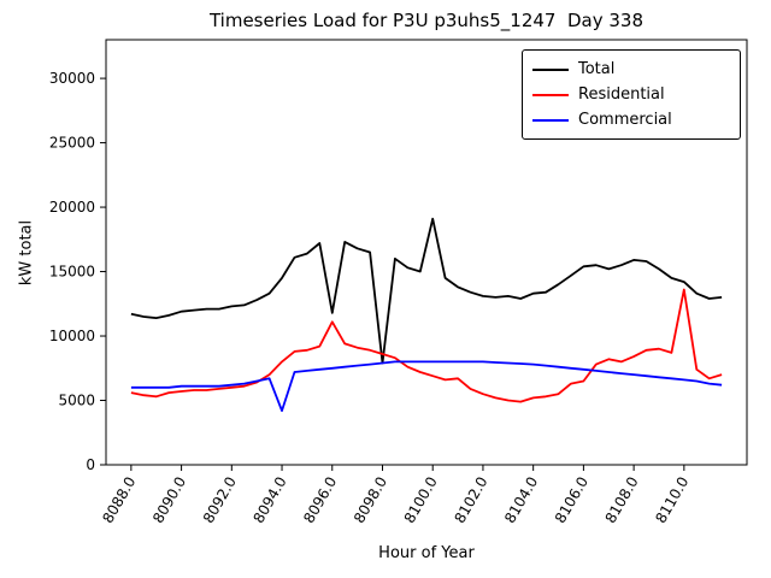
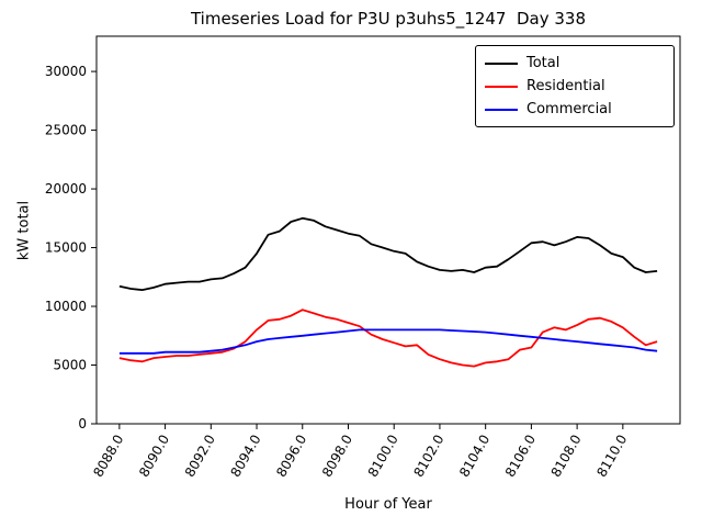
Commercial/8094.0: 4200 -> 7000
Total/8096.0: 11800 -> 17500
Residential/8096.0: 11100 -> 9700
Total/8098.0: 7900 -> 16200
Total/8100.0: 19100 -> 14700
Residential/8110.0: 13600 -> 8200
